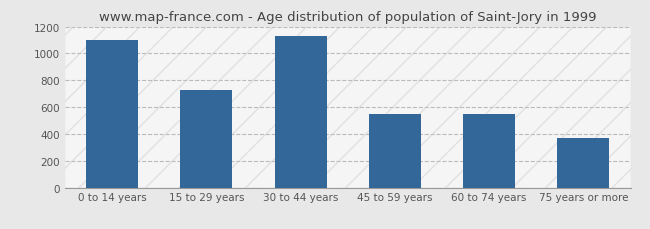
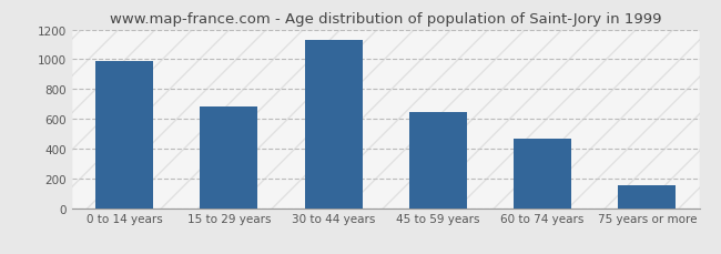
0 to 14 years: 1100 -> 990
15 to 29 years: 730 -> 680
45 to 59 years: 550 -> 640
60 to 74 years: 550 -> 470
75 years or more: 370 -> 160
